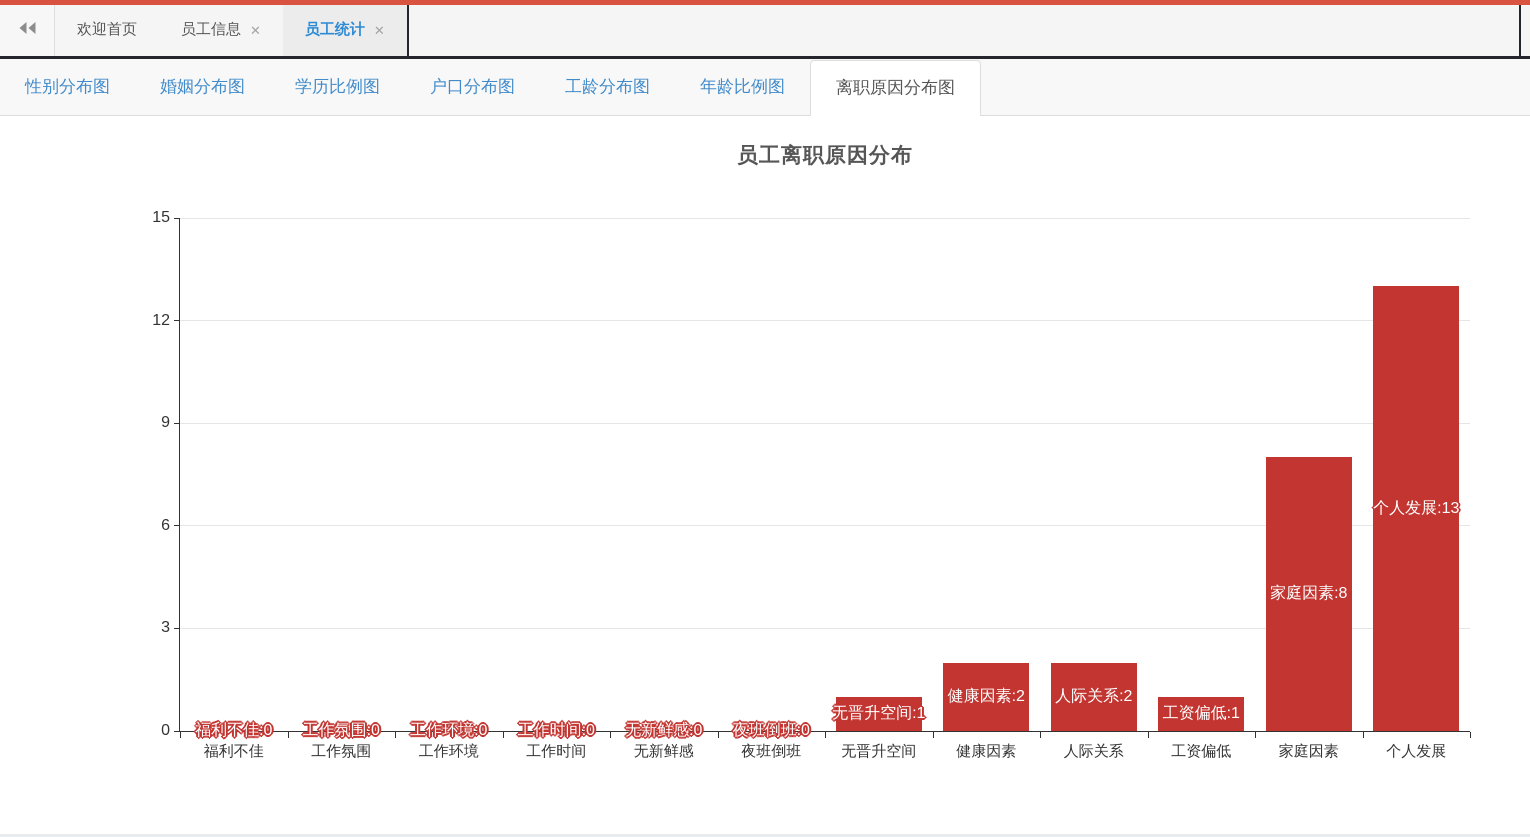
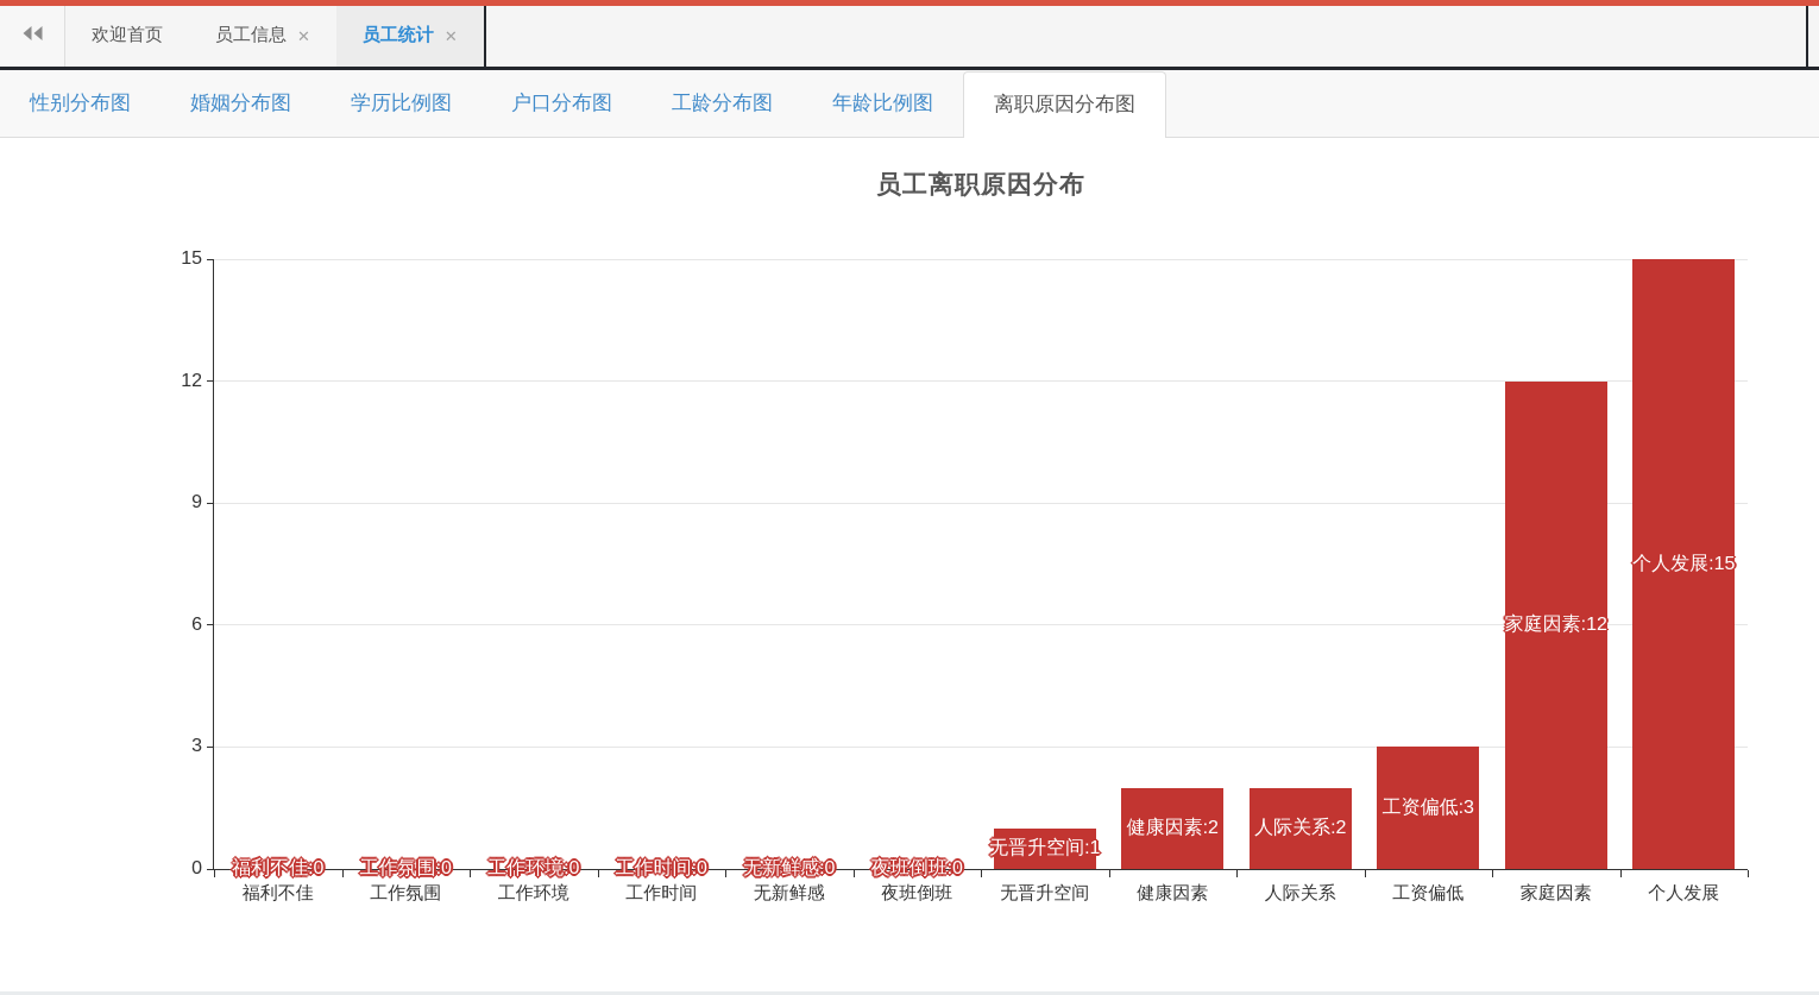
工资偏低: 1 -> 3
家庭因素: 8 -> 12
个人发展: 13 -> 15
